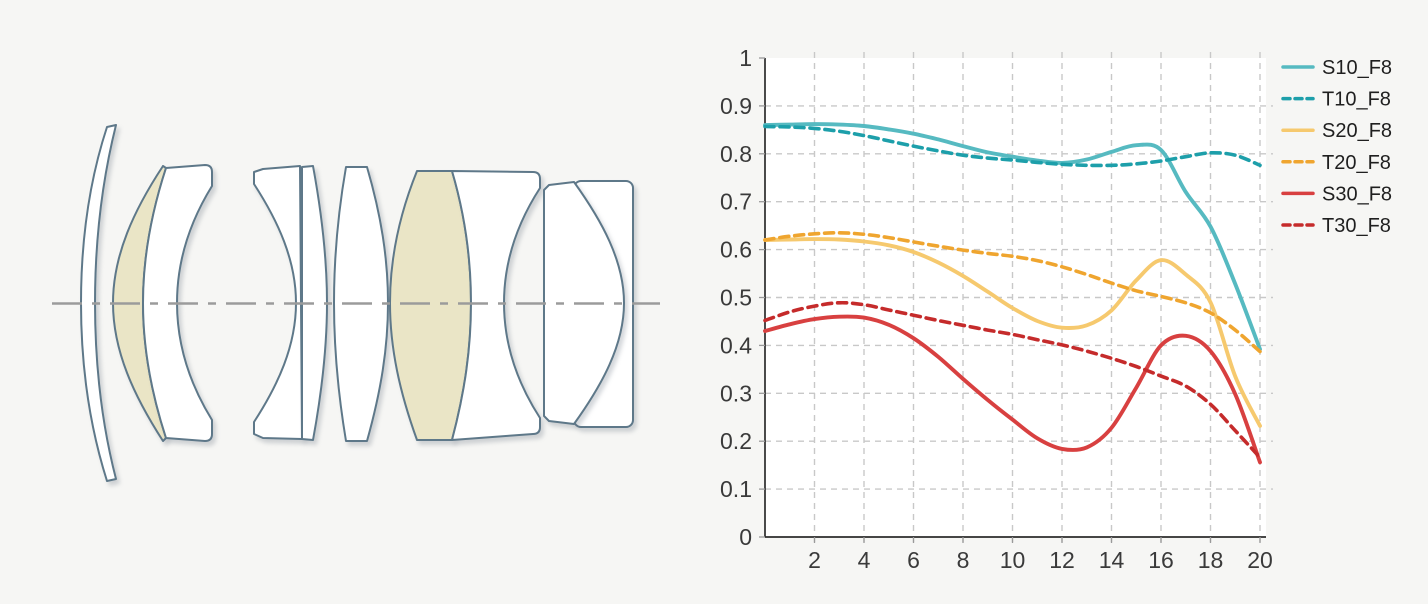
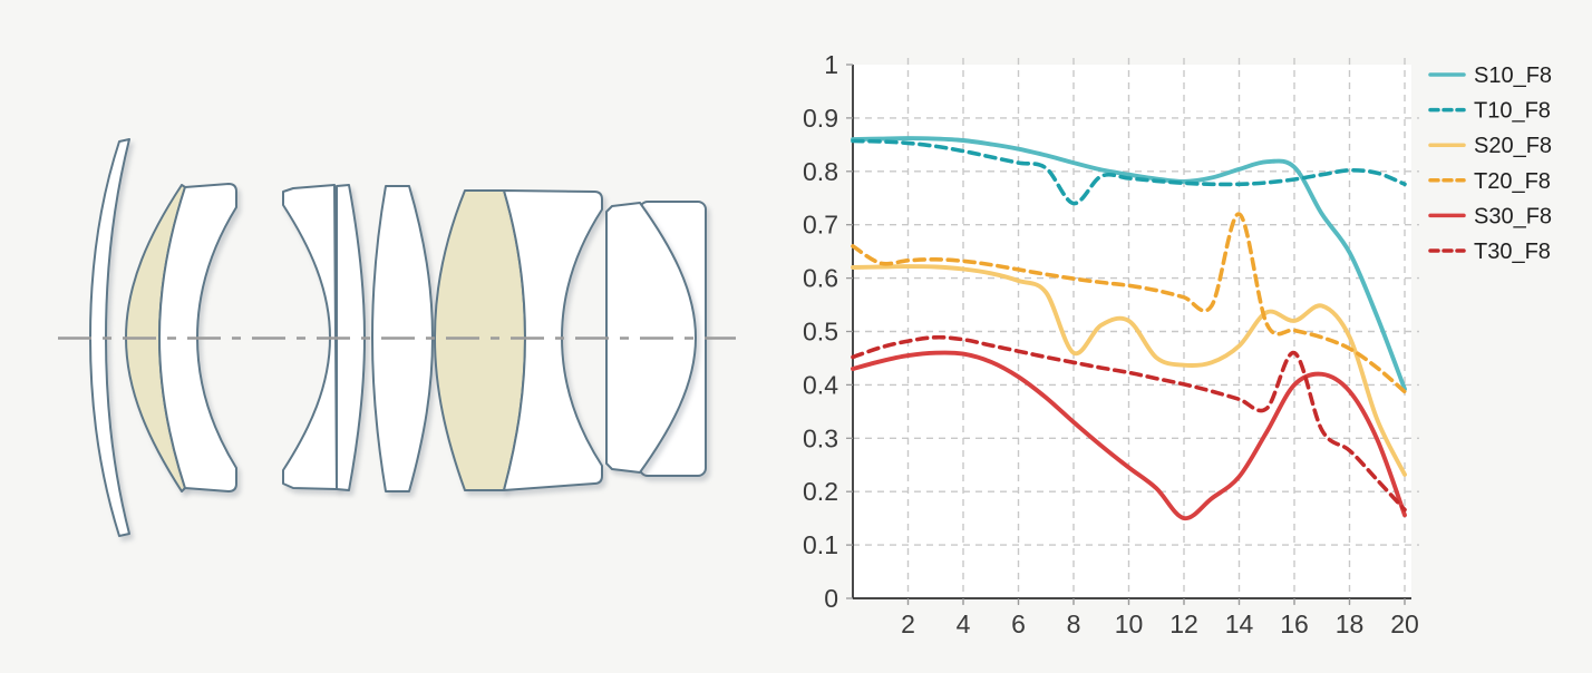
T20_F8/0: 0.62 -> 0.66
T10_F8/8: 0.80 -> 0.74
S20_F8/8: 0.55 -> 0.46
S20_F8/10: 0.48 -> 0.52
S30_F8/12: 0.18 -> 0.15
T20_F8/14: 0.53 -> 0.72
S20_F8/16: 0.58 -> 0.52
T30_F8/16: 0.34 -> 0.46
